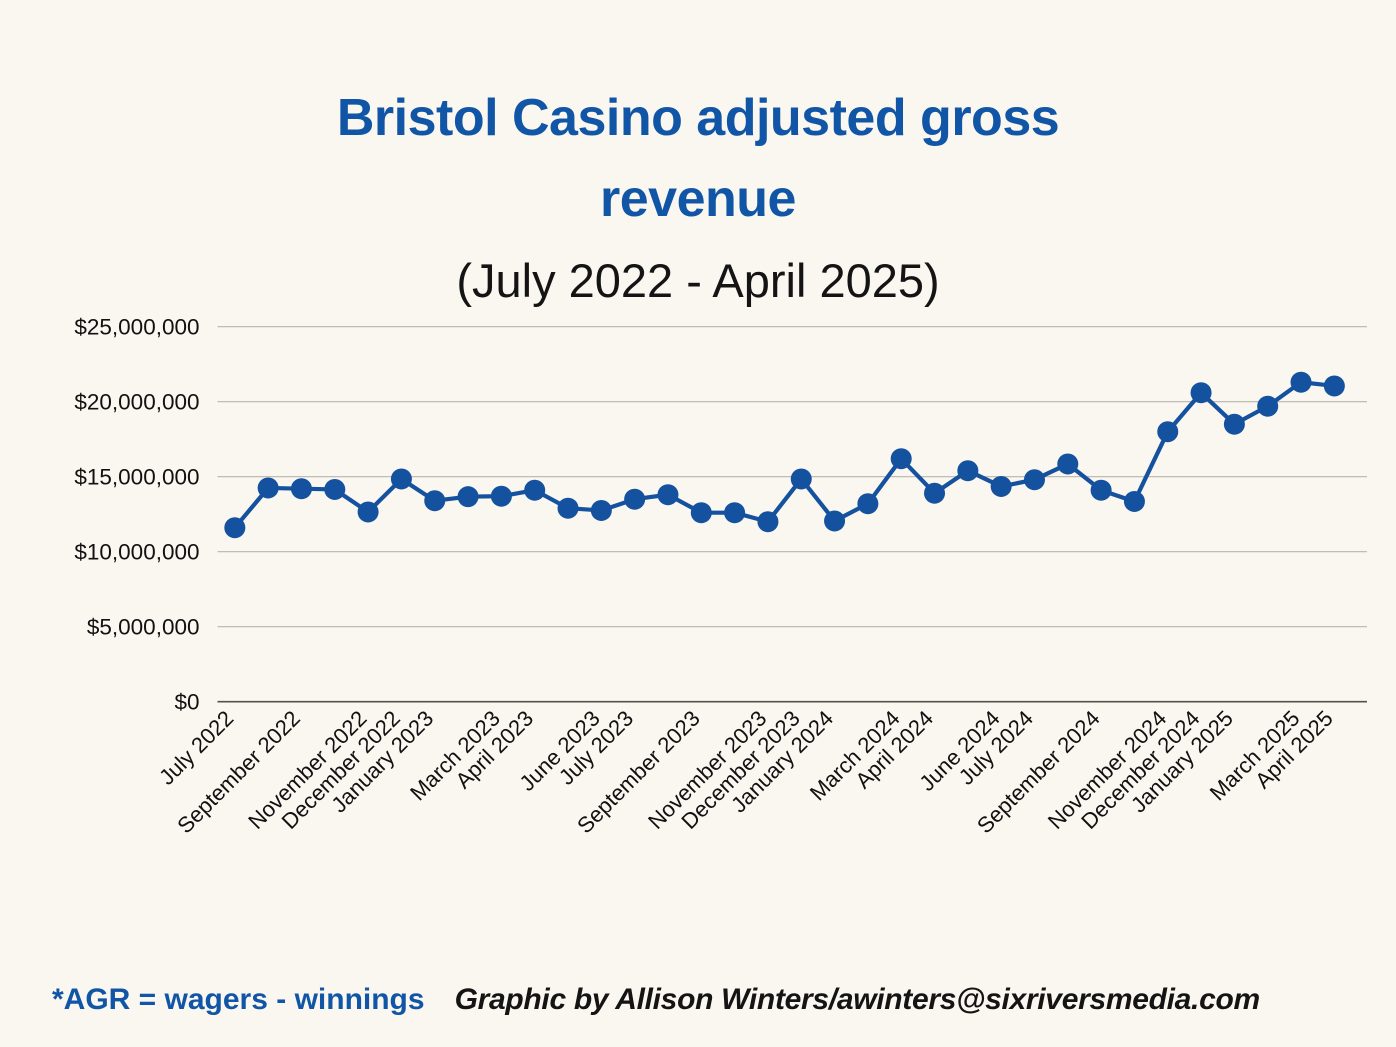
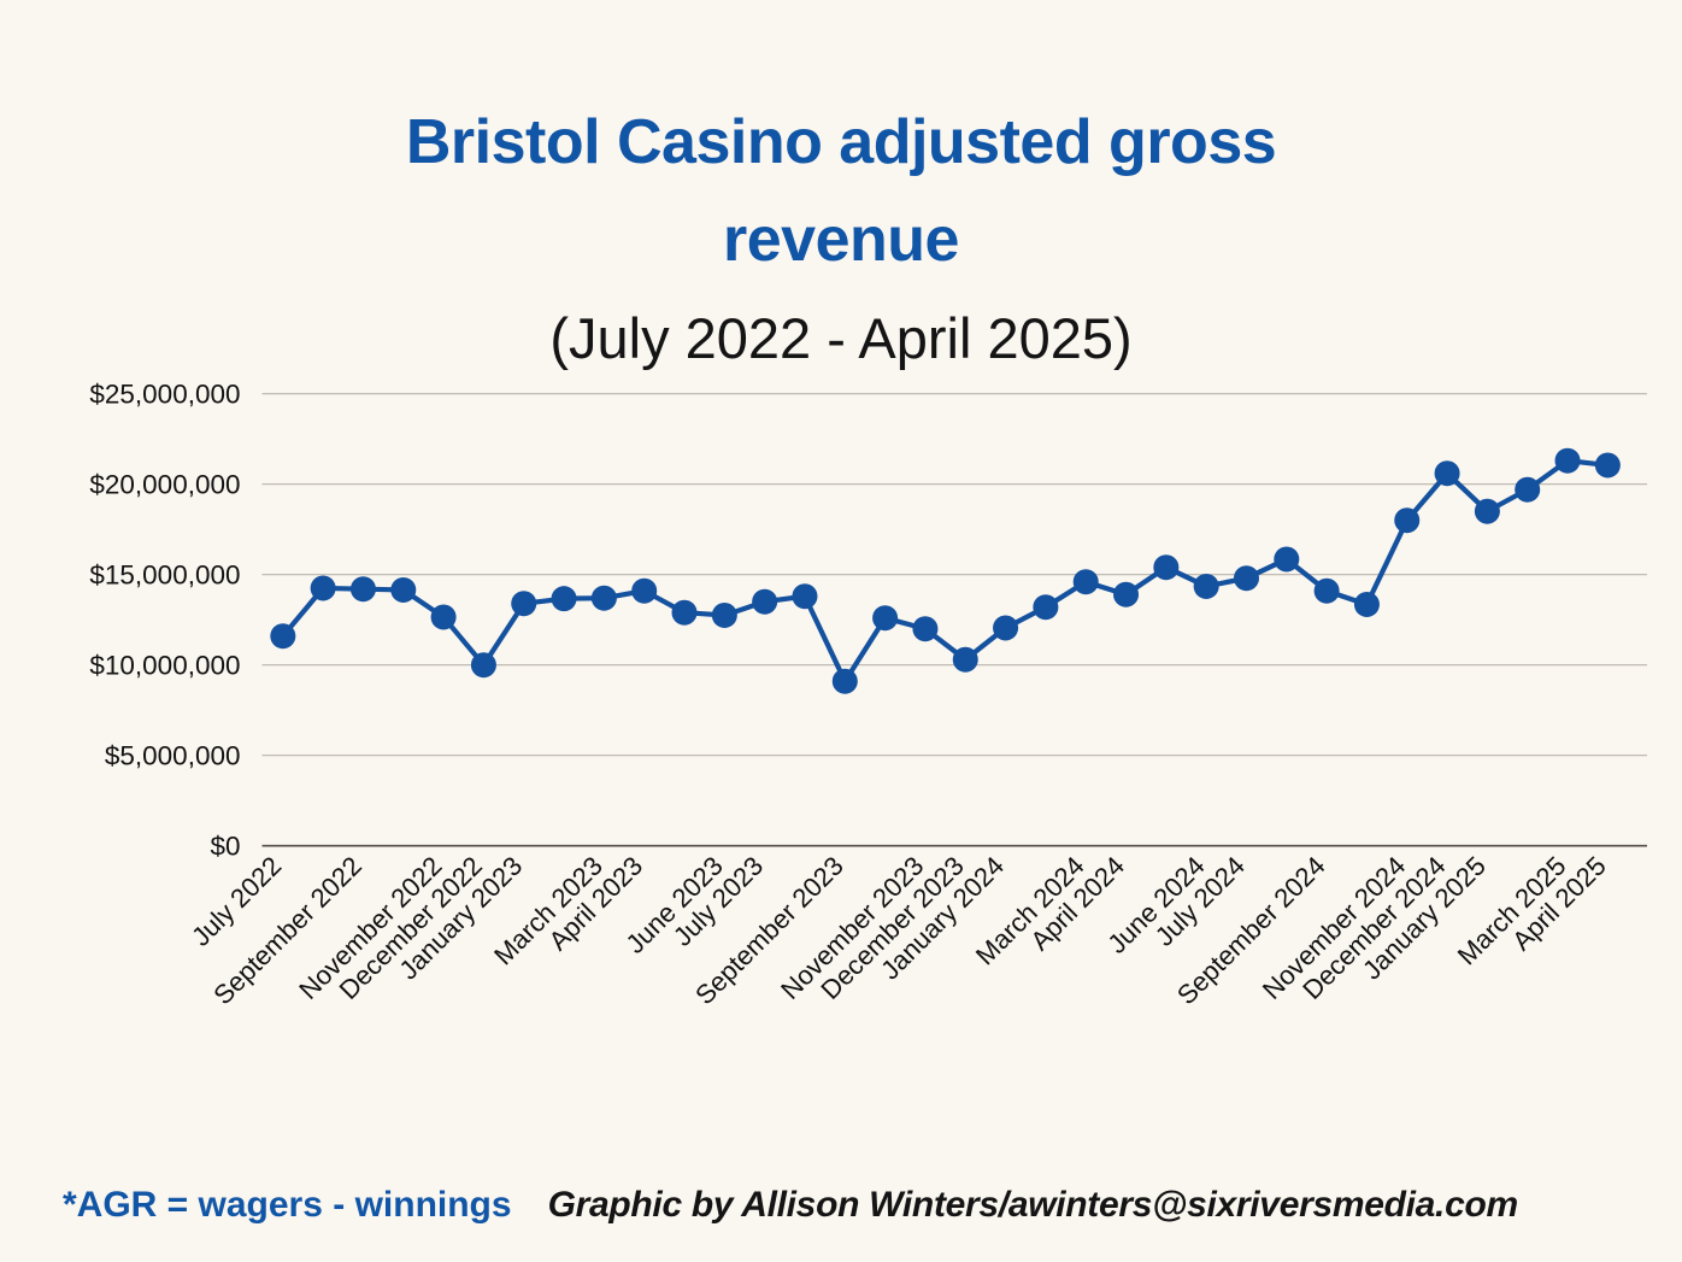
December 2022: $14800000 -> $10000000
September 2023: $12600000 -> $9100000
December 2023: $14800000 -> $10300000
March 2024: $16200000 -> $14600000
